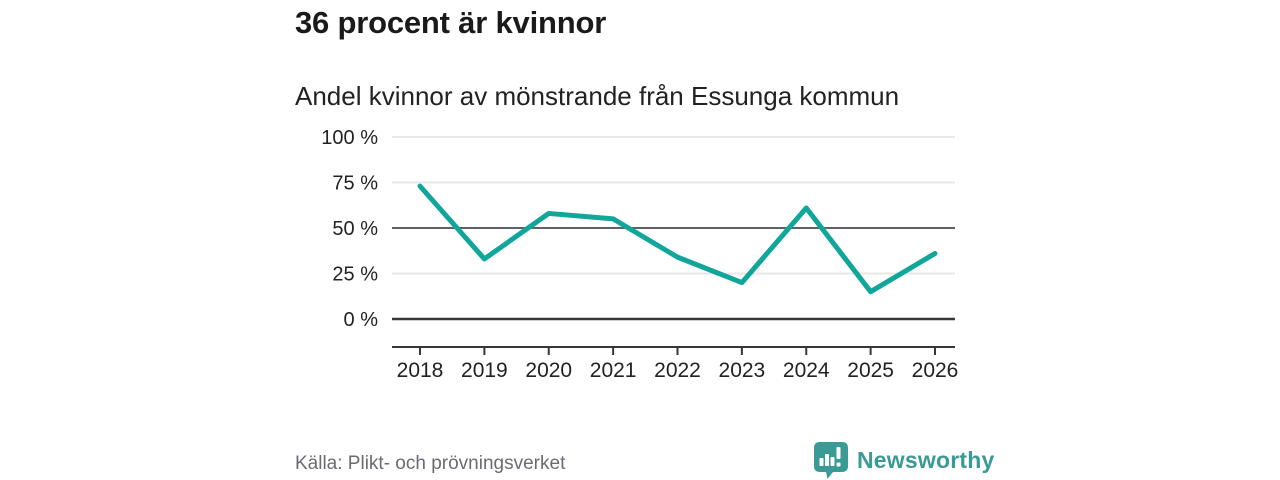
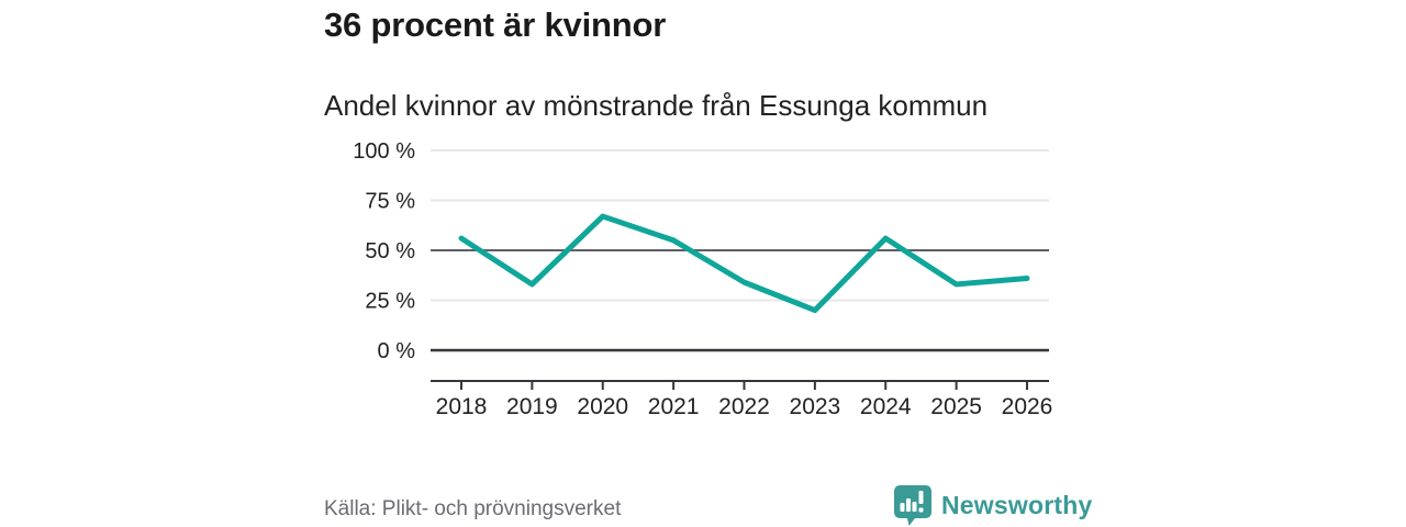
2018: 73% -> 56%
2020: 58% -> 67%
2024: 61% -> 56%
2025: 15% -> 33%
